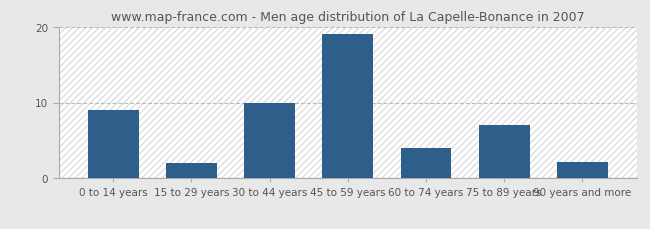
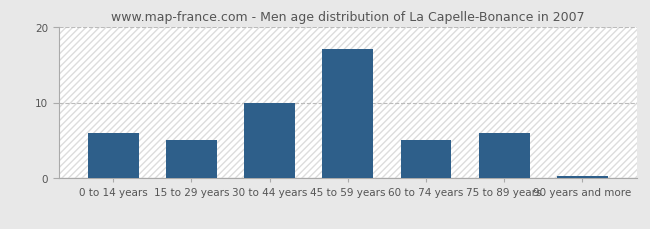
0 to 14 years: 9.0 -> 6.0
15 to 29 years: 2.0 -> 5.0
45 to 59 years: 19.0 -> 17.0
60 to 74 years: 4.0 -> 5.0
75 to 89 years: 7.0 -> 6.0
90 years and more: 2.2 -> 0.3
